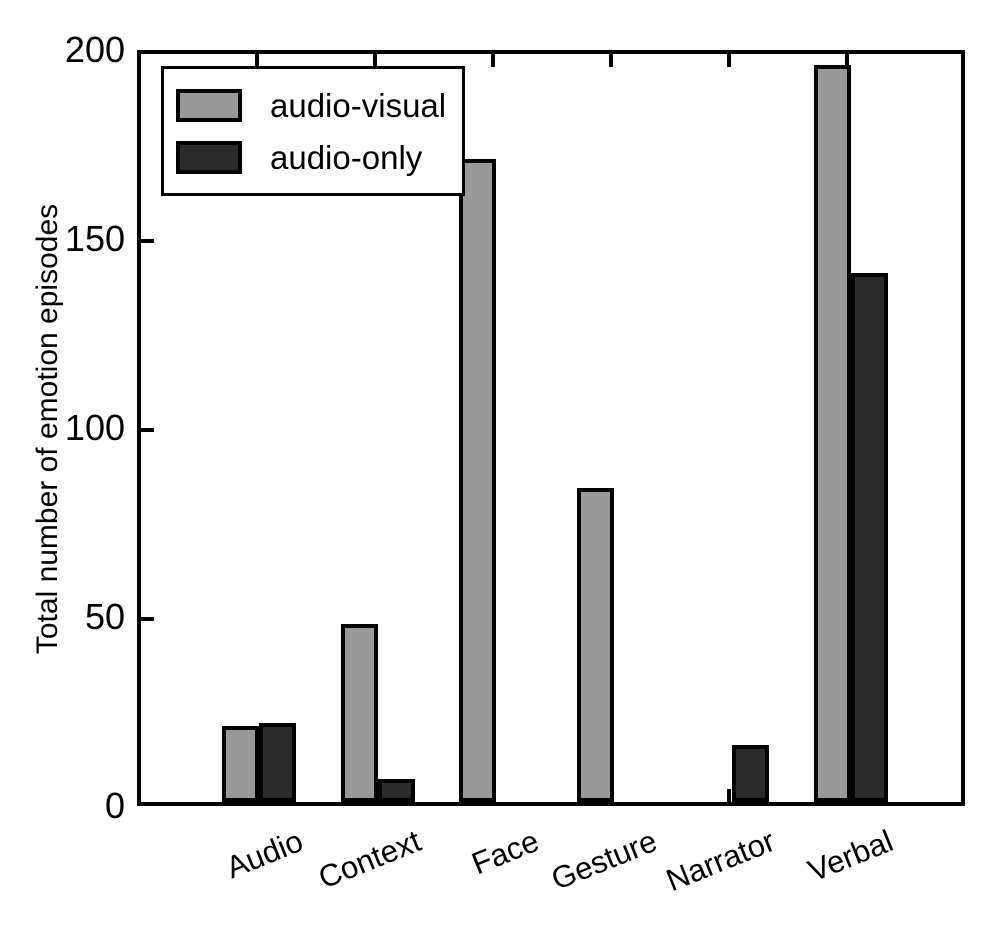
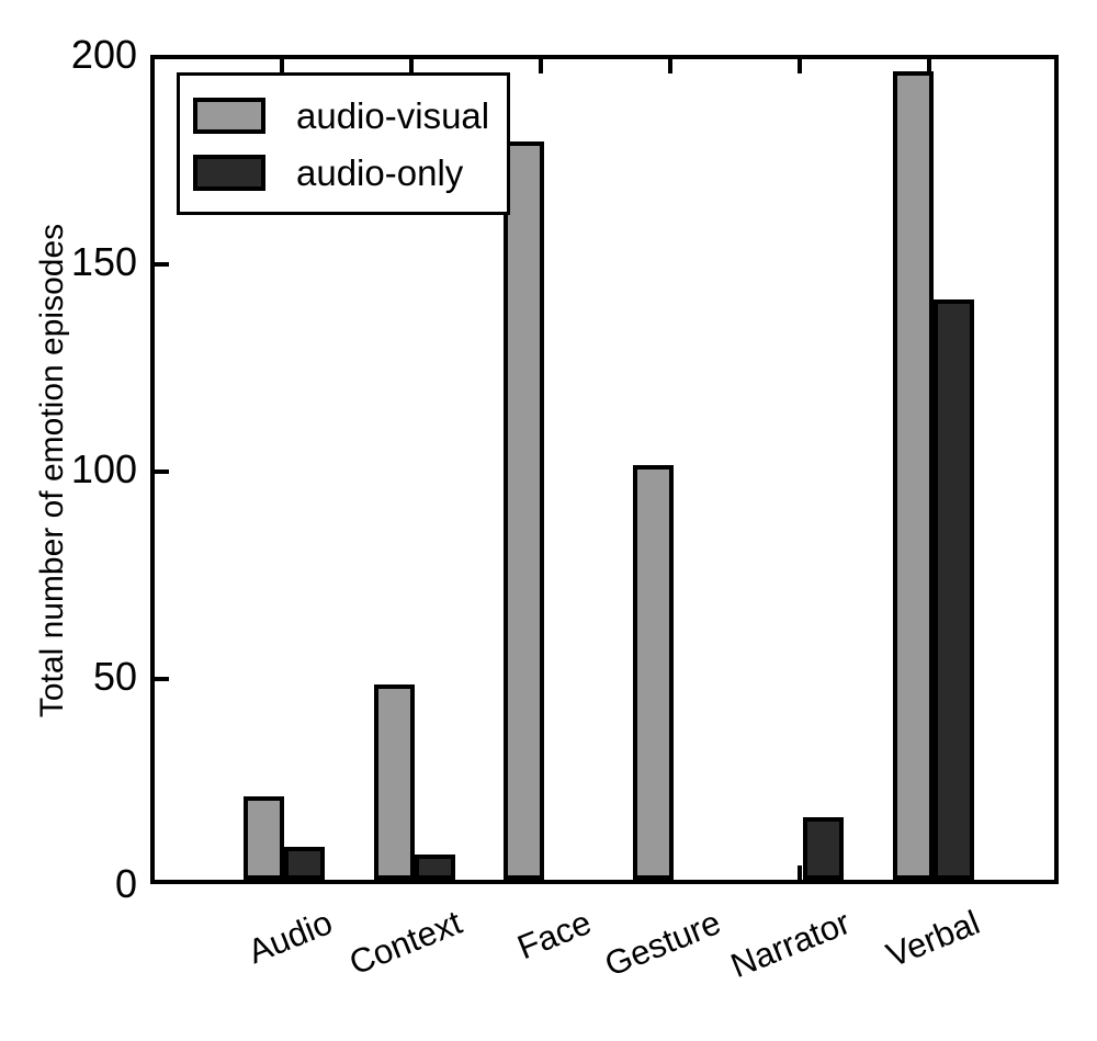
audio-only/Audio: 21 -> 8
audio-visual/Face: 170 -> 178
audio-visual/Gesture: 83 -> 100
